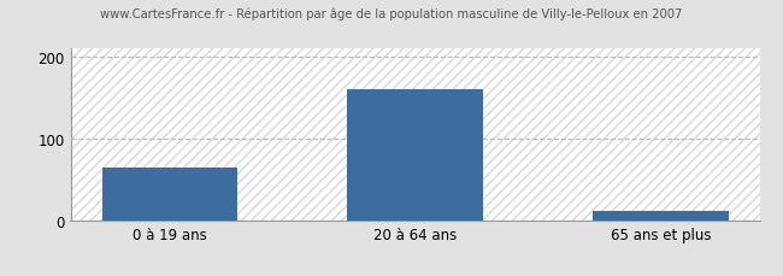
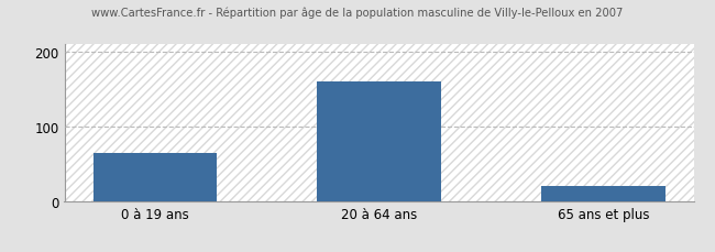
65 ans et plus: 12 -> 20
